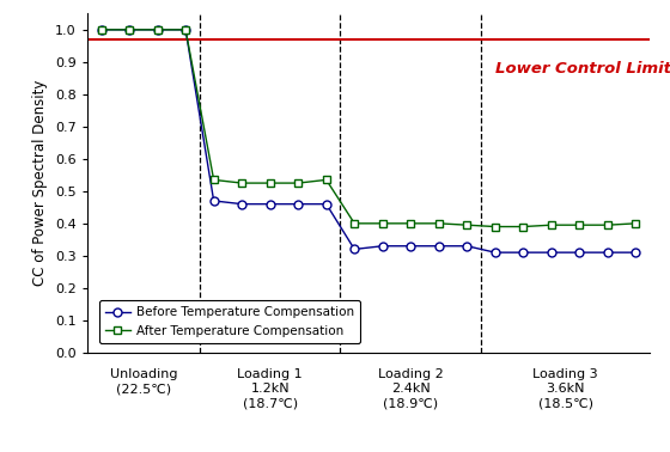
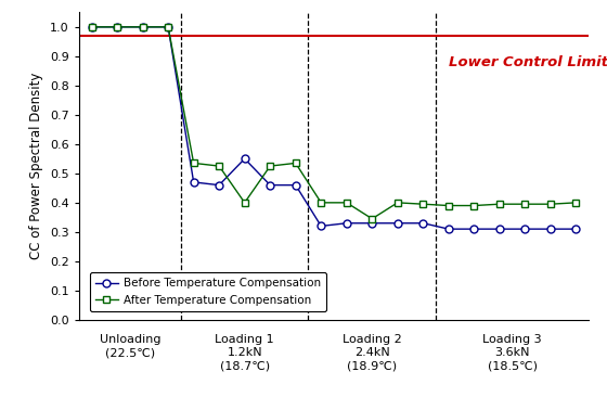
Before Temperature Compensation/Loading 1 1.2kN (18.7℃): 0.46 -> 0.55
After Temperature Compensation/Loading 1 1.2kN (18.7℃): 0.525 -> 0.400
After Temperature Compensation/Loading 2 2.4kN (18.9℃): 0.400 -> 0.345
